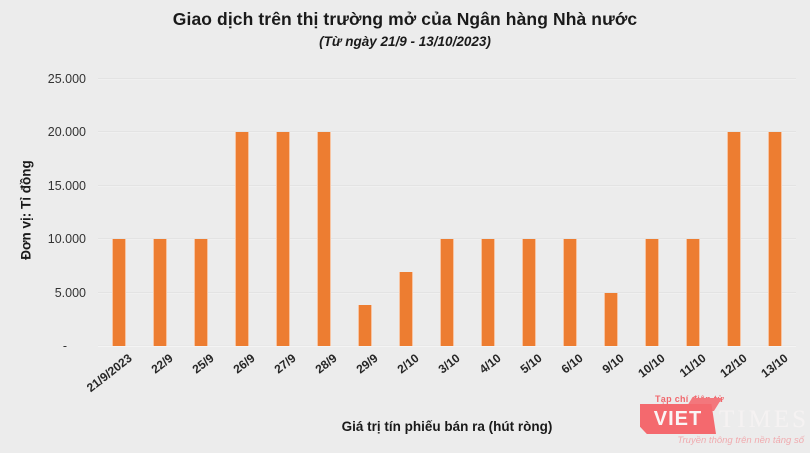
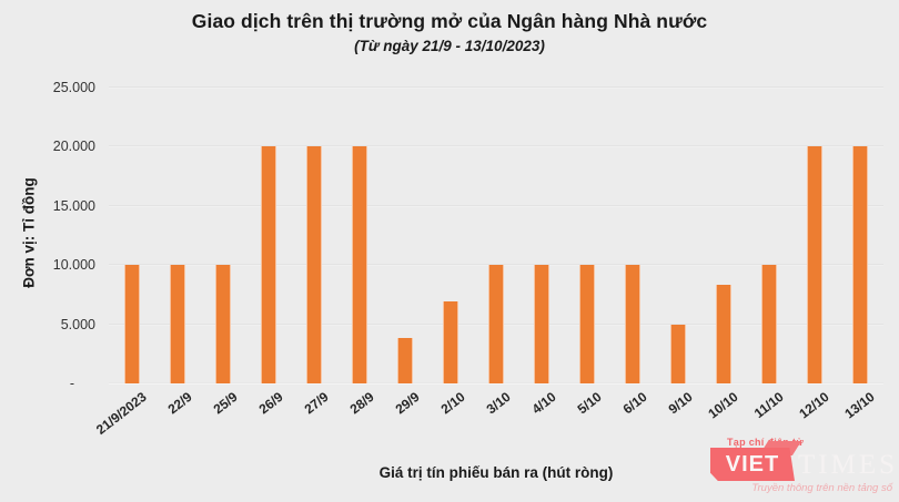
10/10: 10000 -> 8300
